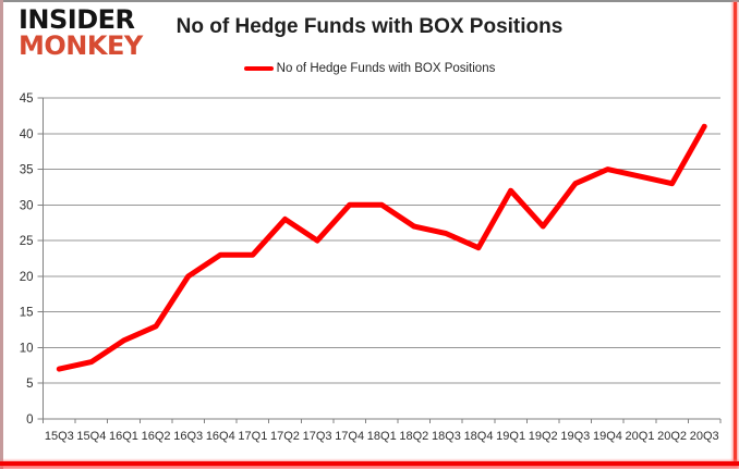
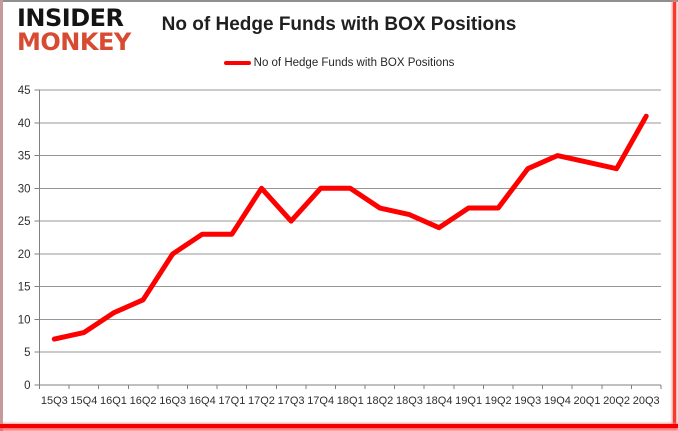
17Q2: 28 -> 30
19Q1: 32 -> 27
